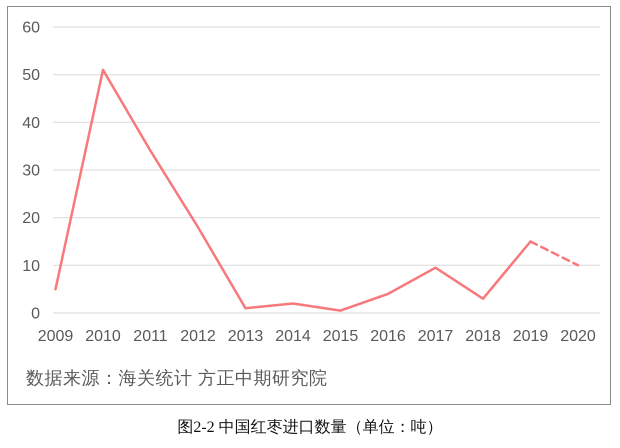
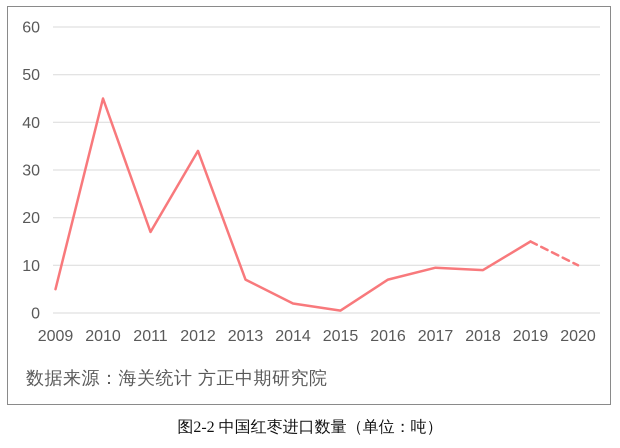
2010: 51 -> 45
2011: 34 -> 17
2012: 18 -> 34
2013: 1 -> 7
2016: 4 -> 7
2018: 3 -> 9
